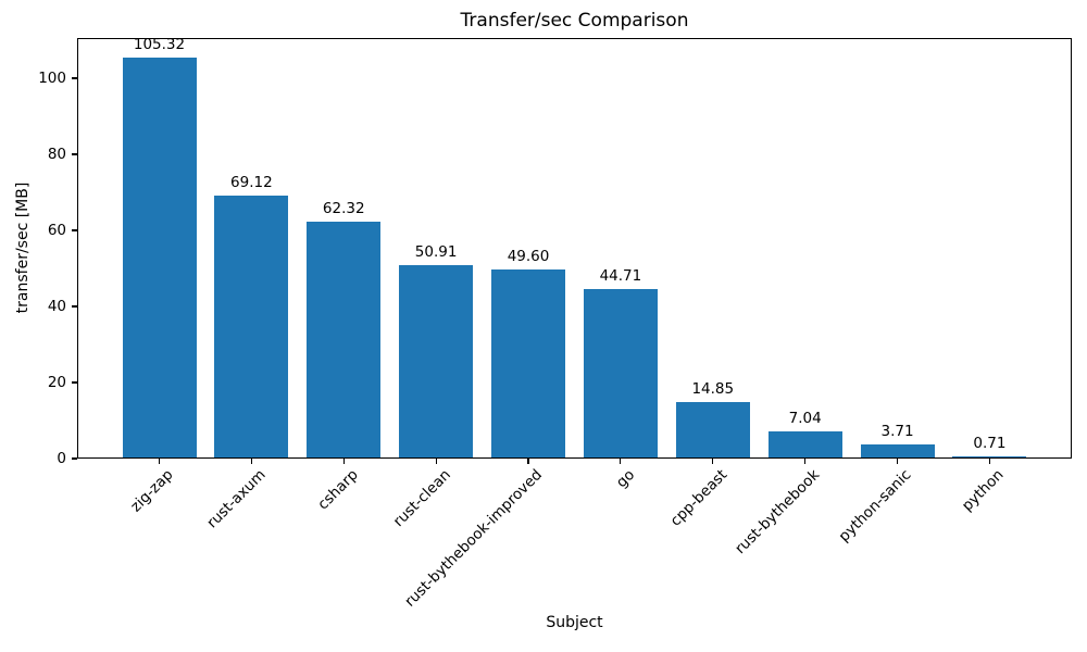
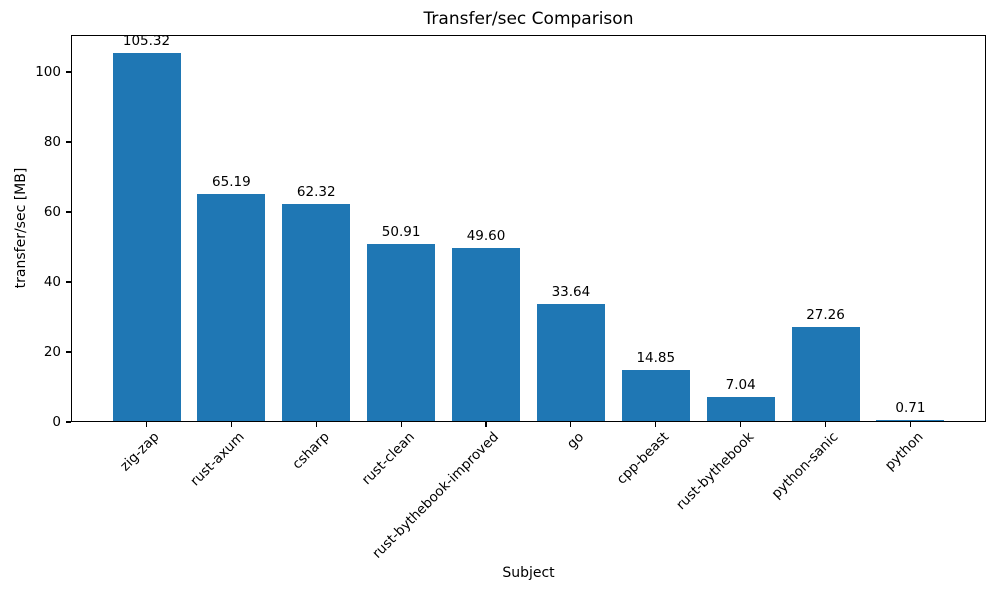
rust-axum: 69.12 -> 65.19
go: 44.71 -> 33.64
python-sanic: 3.71 -> 27.26
